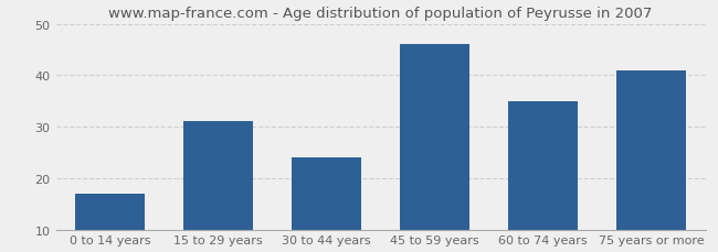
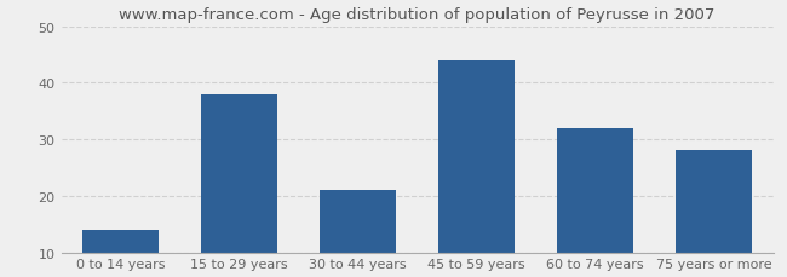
0 to 14 years: 17 -> 14
15 to 29 years: 31 -> 38
30 to 44 years: 24 -> 21
45 to 59 years: 46 -> 44
60 to 74 years: 35 -> 32
75 years or more: 41 -> 28
